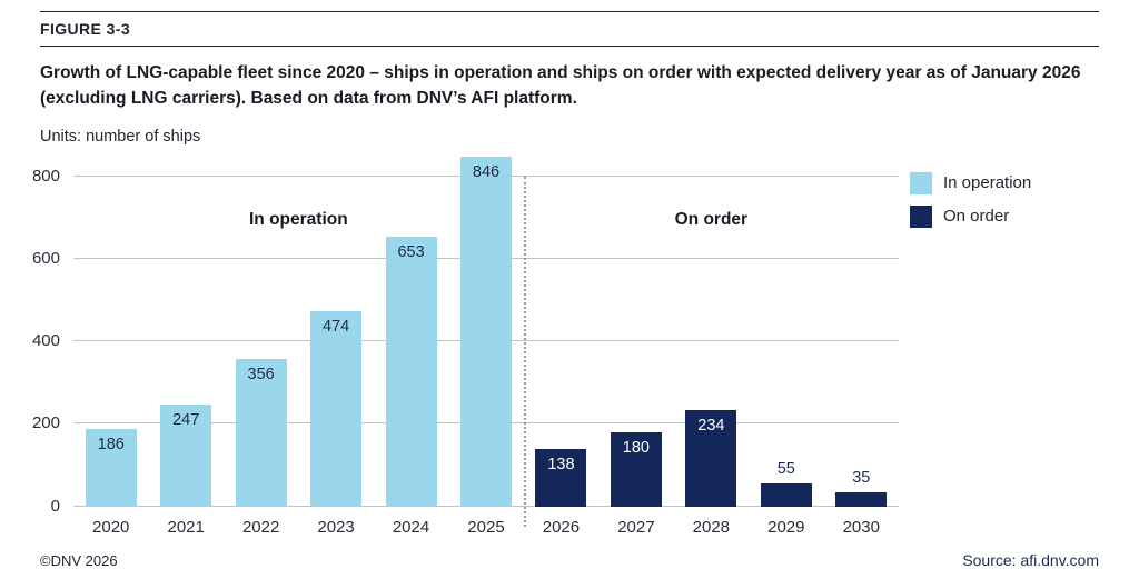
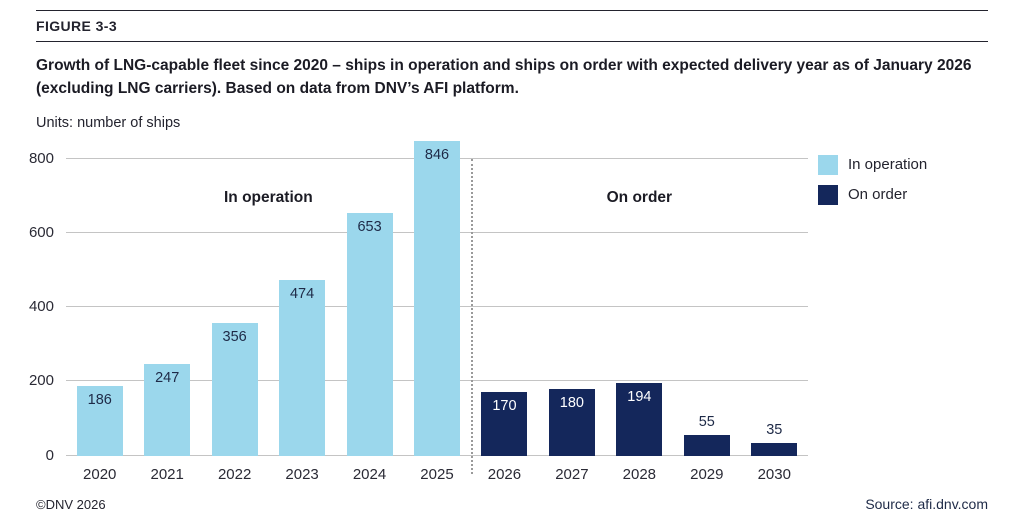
On order/2026: 138 -> 170
On order/2028: 234 -> 194
